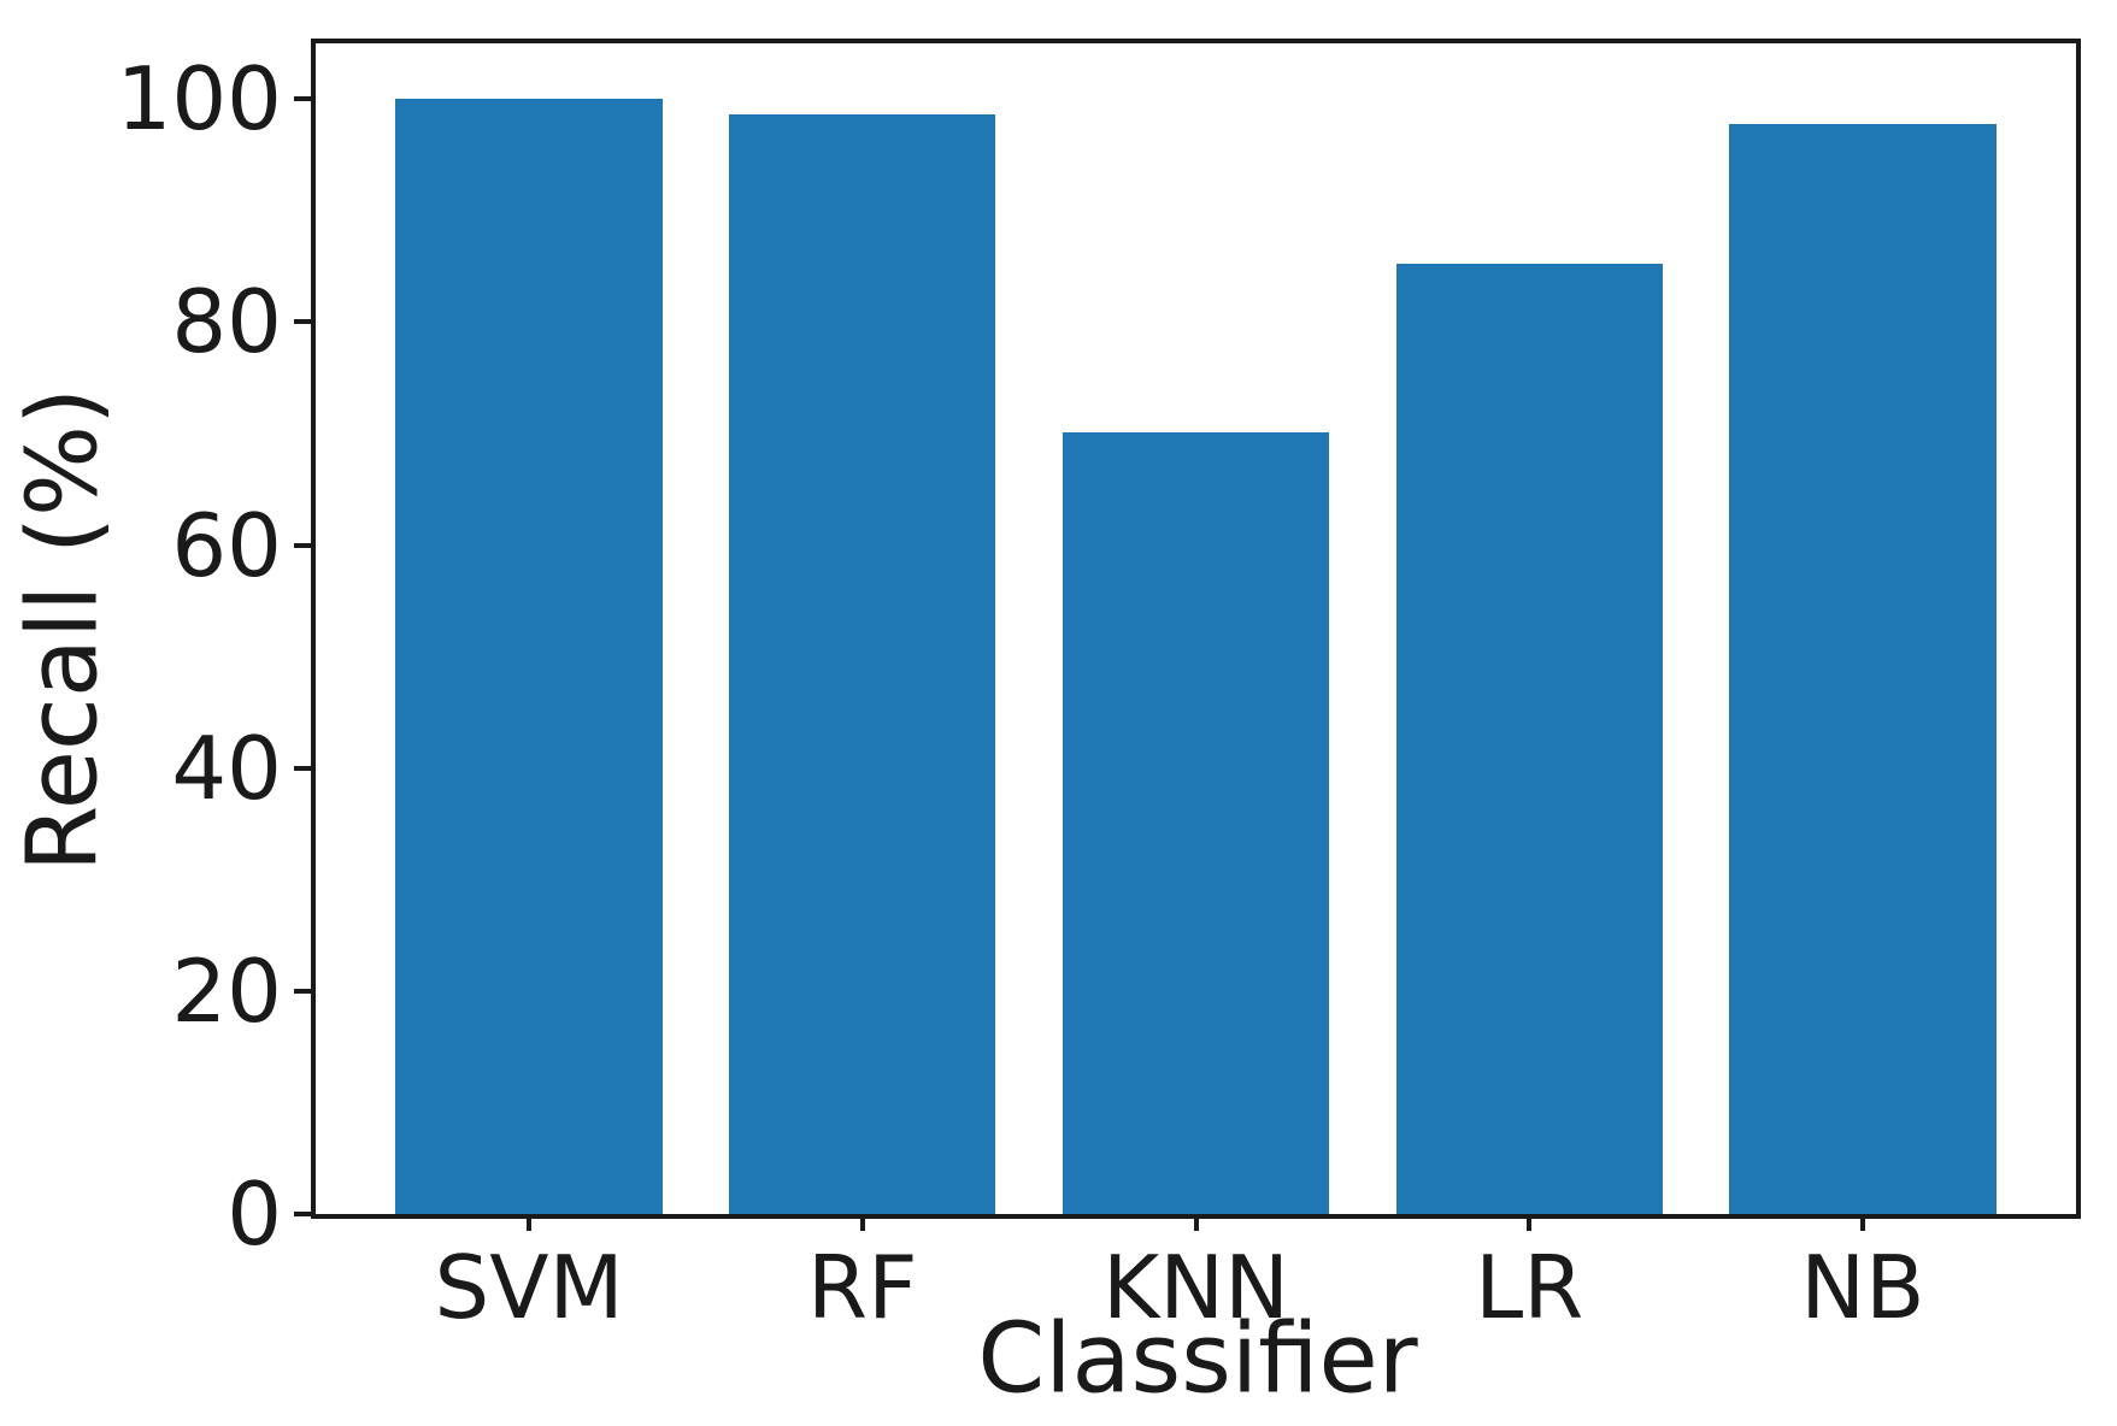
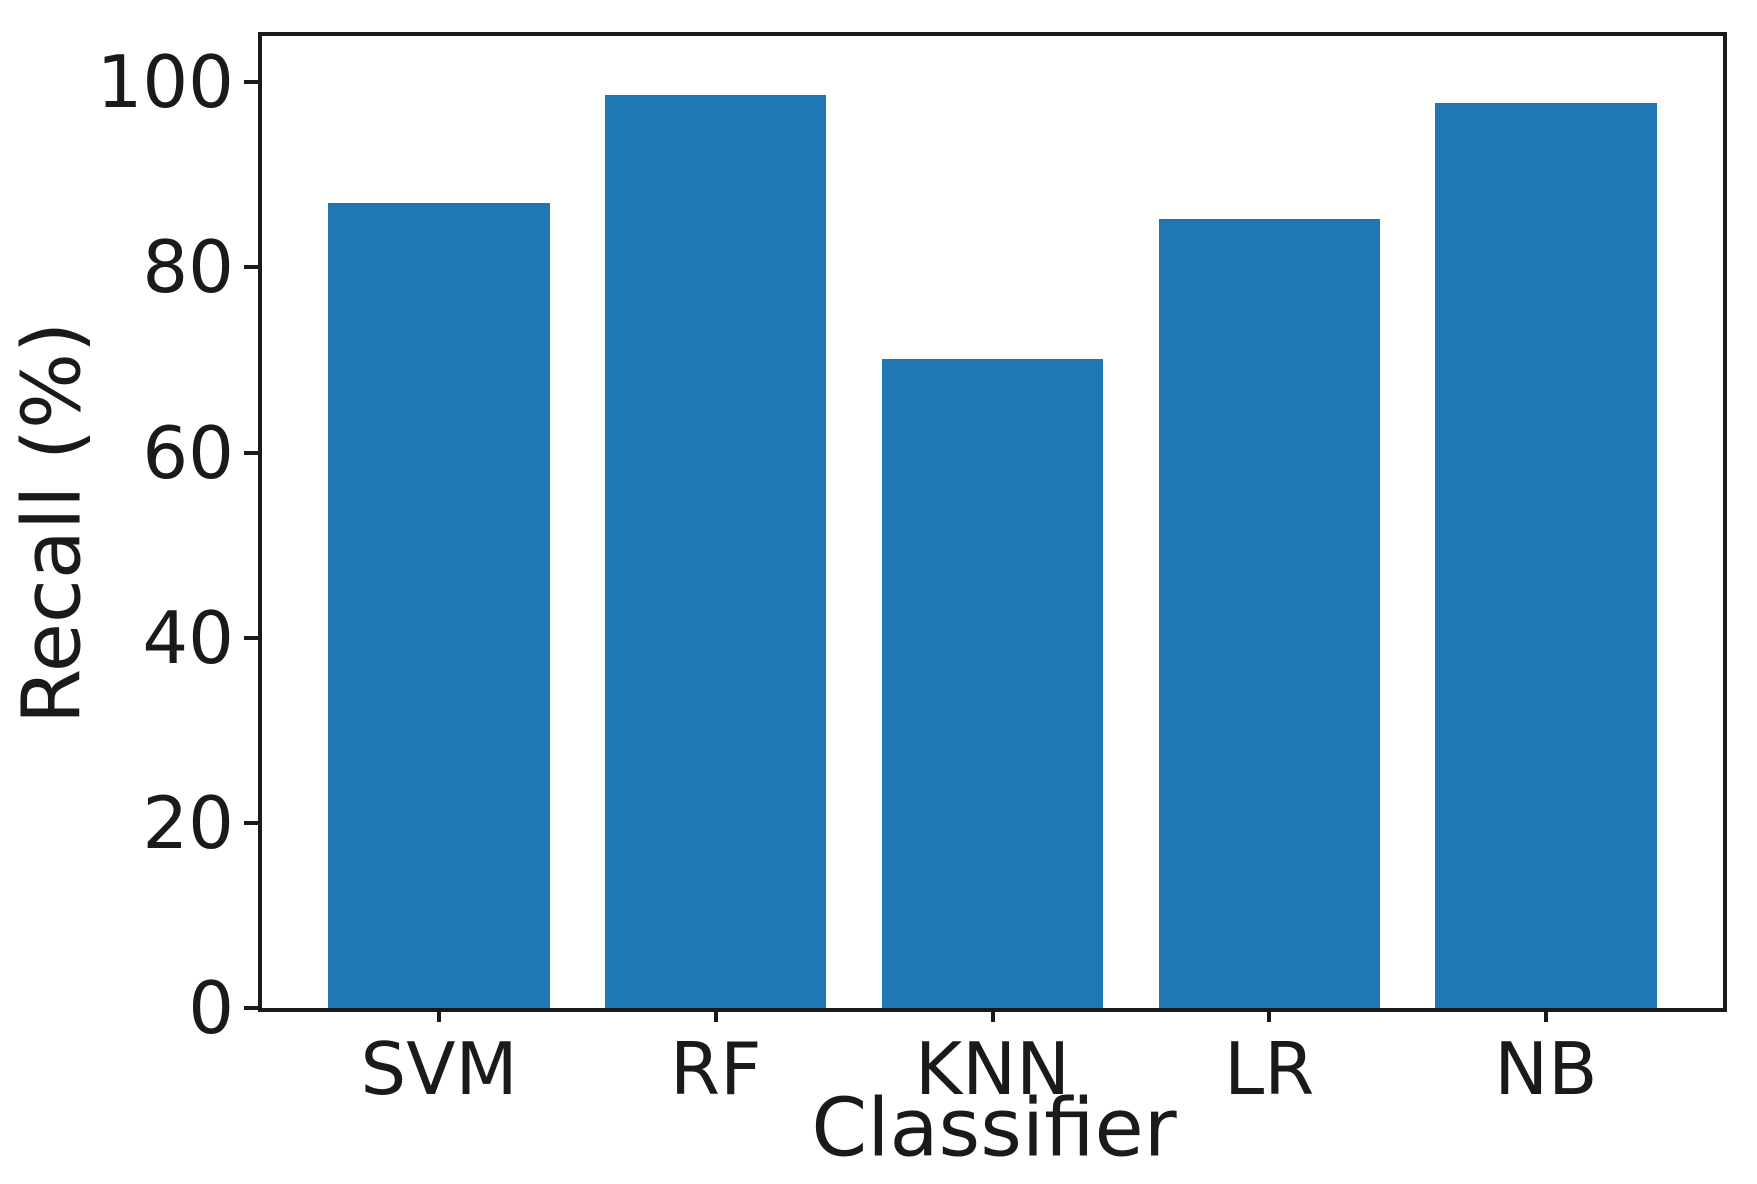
SVM: 100 -> 87
